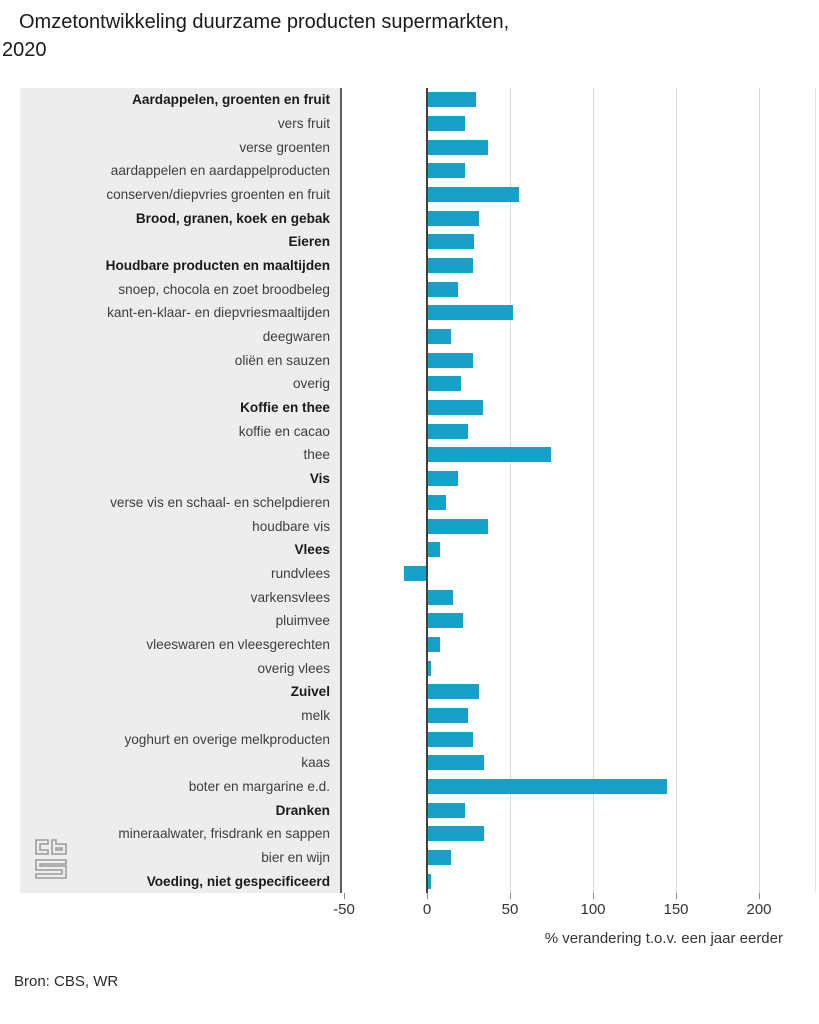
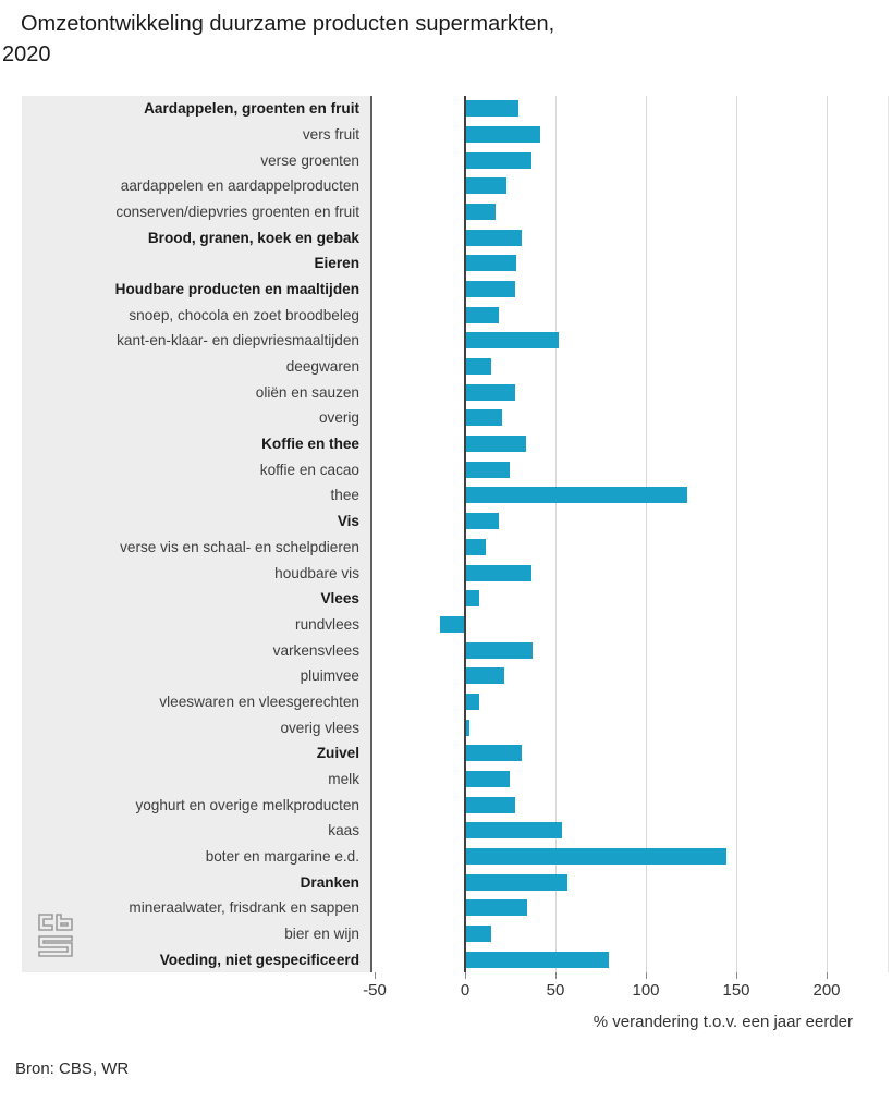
vers fruit: 22 -> 41
conserven/diepvries groenten en fruit: 55 -> 16
thee: 74 -> 122
varkensvlees: 15 -> 37
kaas: 34 -> 53
Dranken: 22 -> 56
Voeding, niet gespecificeerd: 2 -> 79
